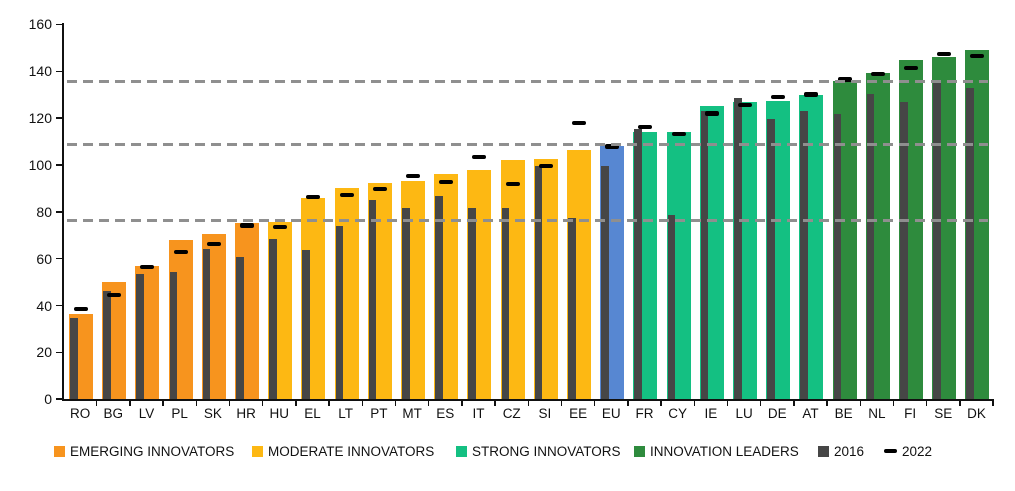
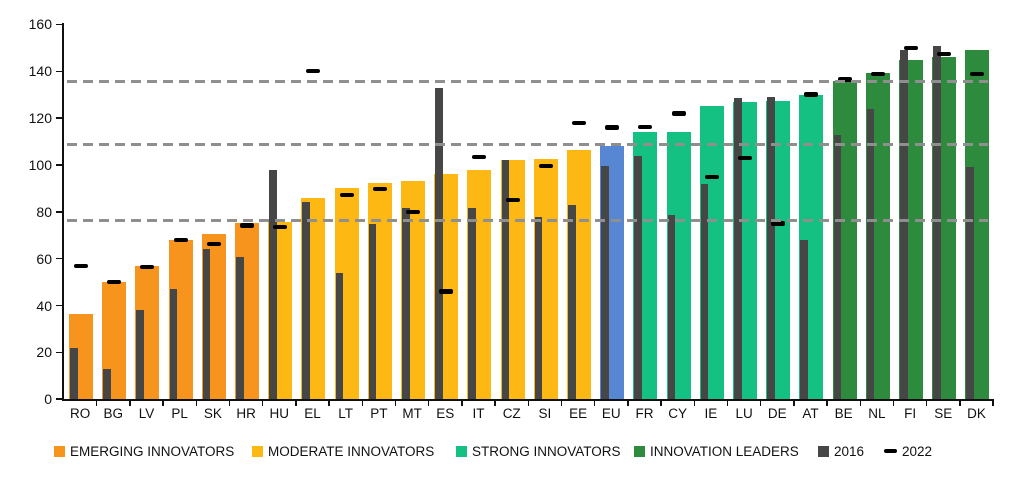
2016/RO: 34 -> 22
2022/RO: 39 -> 57
2016/BG: 46 -> 13
2022/BG: 44 -> 50
2016/LV: 54 -> 38
2016/PL: 54 -> 47
2022/PL: 63 -> 68
2016/HU: 68 -> 98
2016/EL: 64 -> 84
2022/EL: 86 -> 140
2016/LT: 74 -> 54
2016/PT: 85 -> 75
2022/MT: 95 -> 80
2016/ES: 87 -> 133
2022/ES: 93 -> 46
2016/CZ: 82 -> 102
2022/CZ: 92 -> 85
2016/SI: 100 -> 78
2016/EE: 78 -> 83
2022/EU: 108 -> 116
2016/FR: 116 -> 104
2022/CY: 113 -> 122
2016/IE: 123 -> 92
2022/IE: 122 -> 95
2022/LU: 126 -> 103
2016/DE: 120 -> 129
2022/DE: 129 -> 75
2016/AT: 123 -> 68
2016/BE: 122 -> 113
2016/NL: 130 -> 124
2016/FI: 127 -> 149
2022/FI: 141 -> 150
2016/SE: 135 -> 151
2016/DK: 133 -> 99
2022/DK: 147 -> 139
